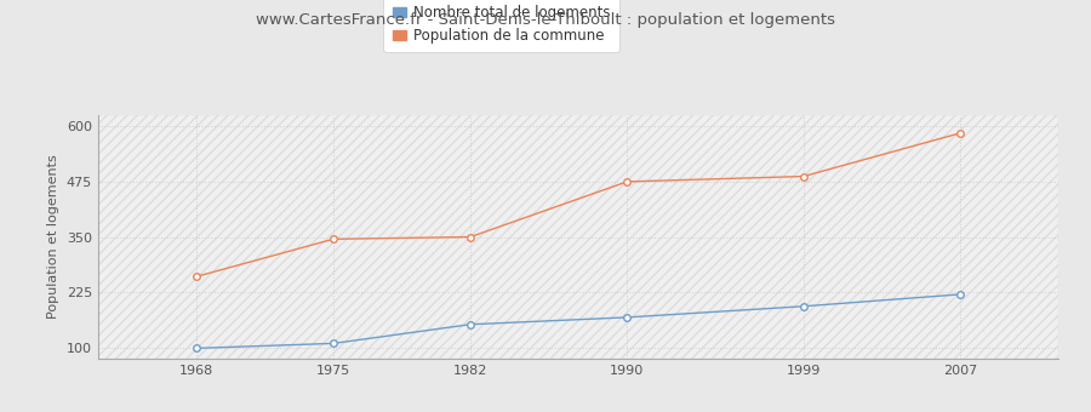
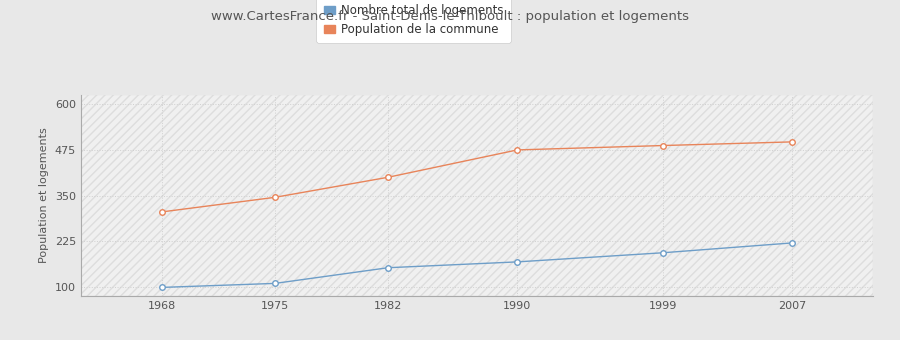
Population de la commune/1968: 260 -> 305
Population de la commune/1982: 350 -> 400
Population de la commune/2007: 585 -> 497
